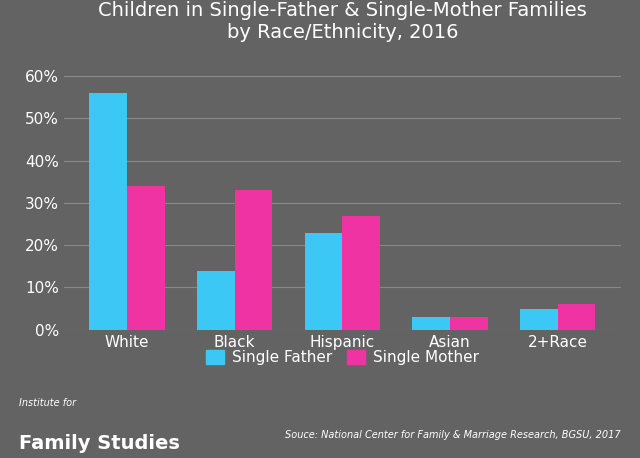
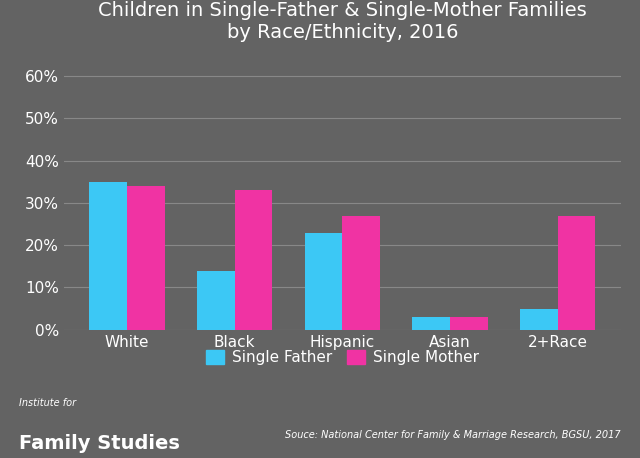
Single Father/White: 56% -> 35%
Single Mother/2+Race: 6% -> 27%
